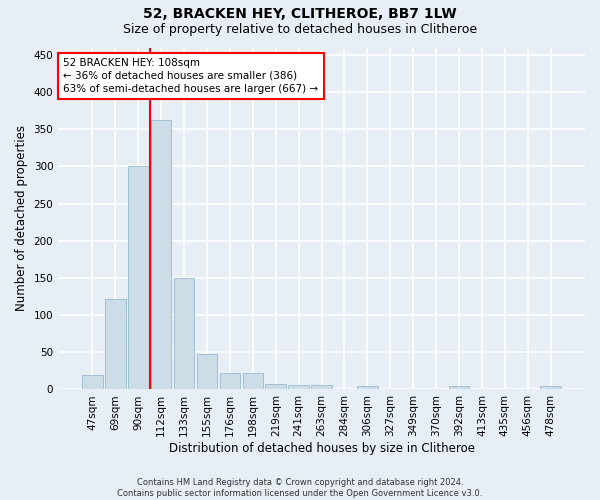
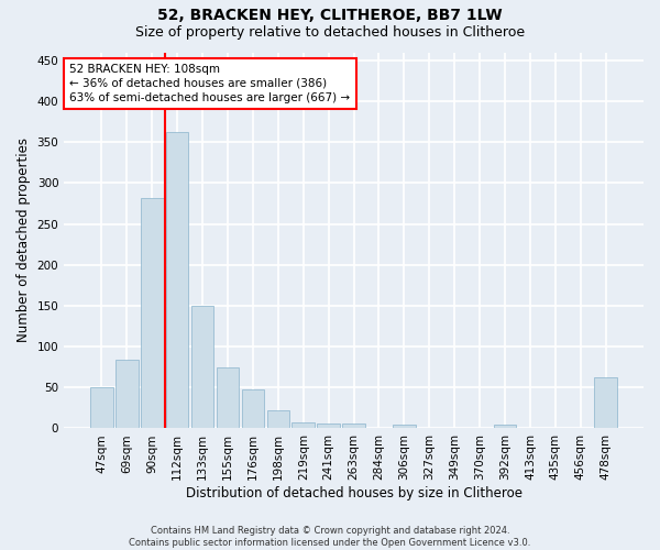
47sqm: 20 -> 50
69sqm: 122 -> 84
90sqm: 300 -> 282
155sqm: 48 -> 74
176sqm: 22 -> 48
478sqm: 4 -> 62
